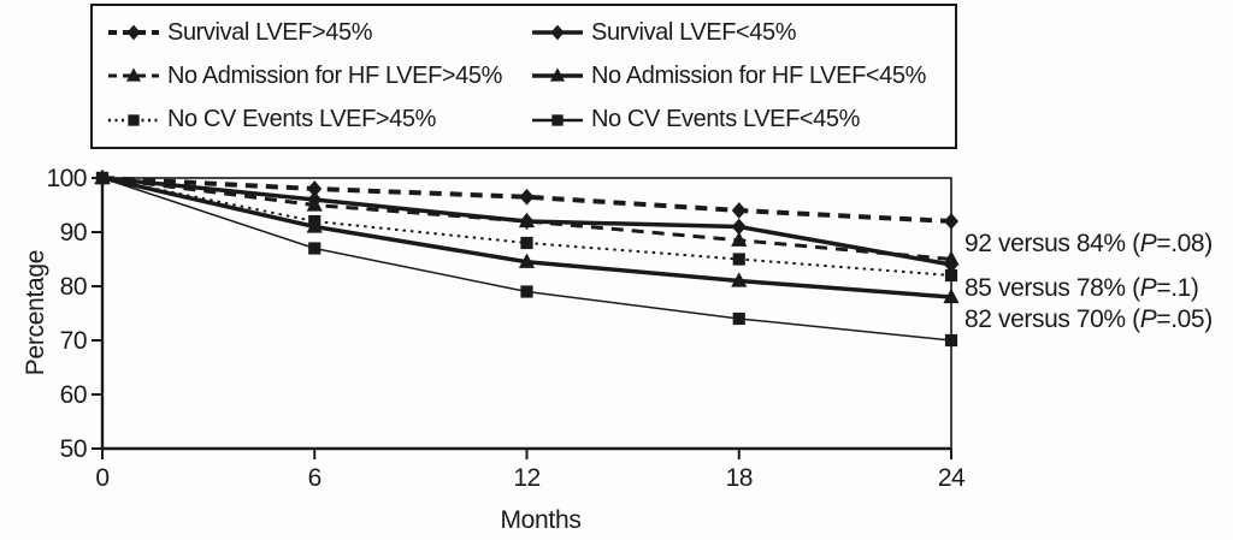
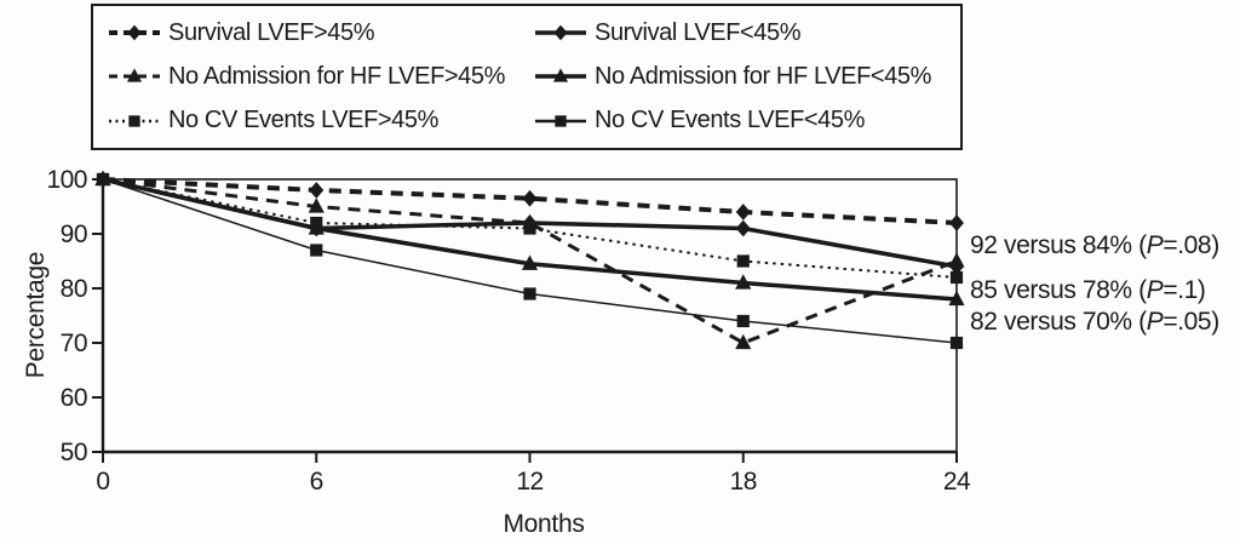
Survival LVEF<45%/6: 96 -> 91
No CV Events LVEF>45%/12: 88 -> 91
No Admission for HF LVEF>45%/18: 88 -> 70
